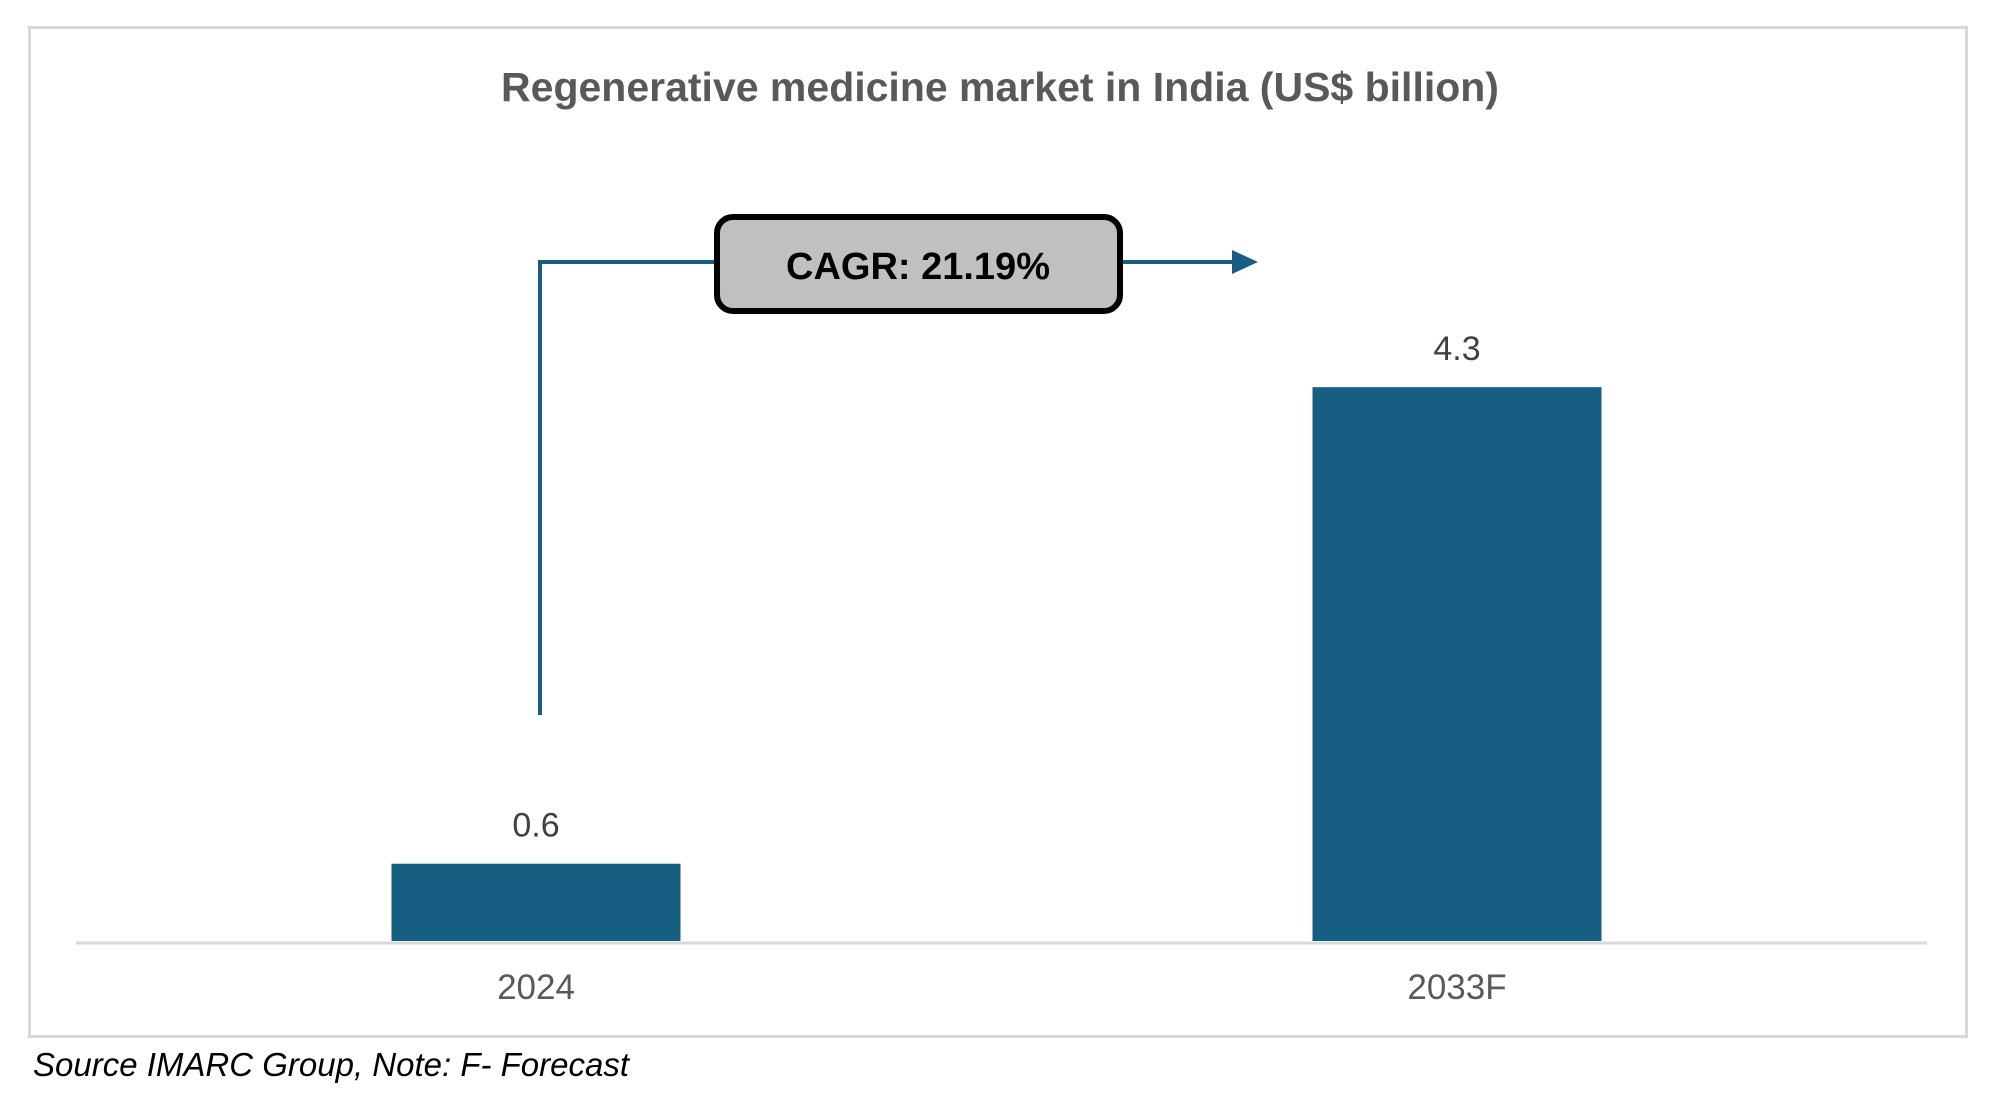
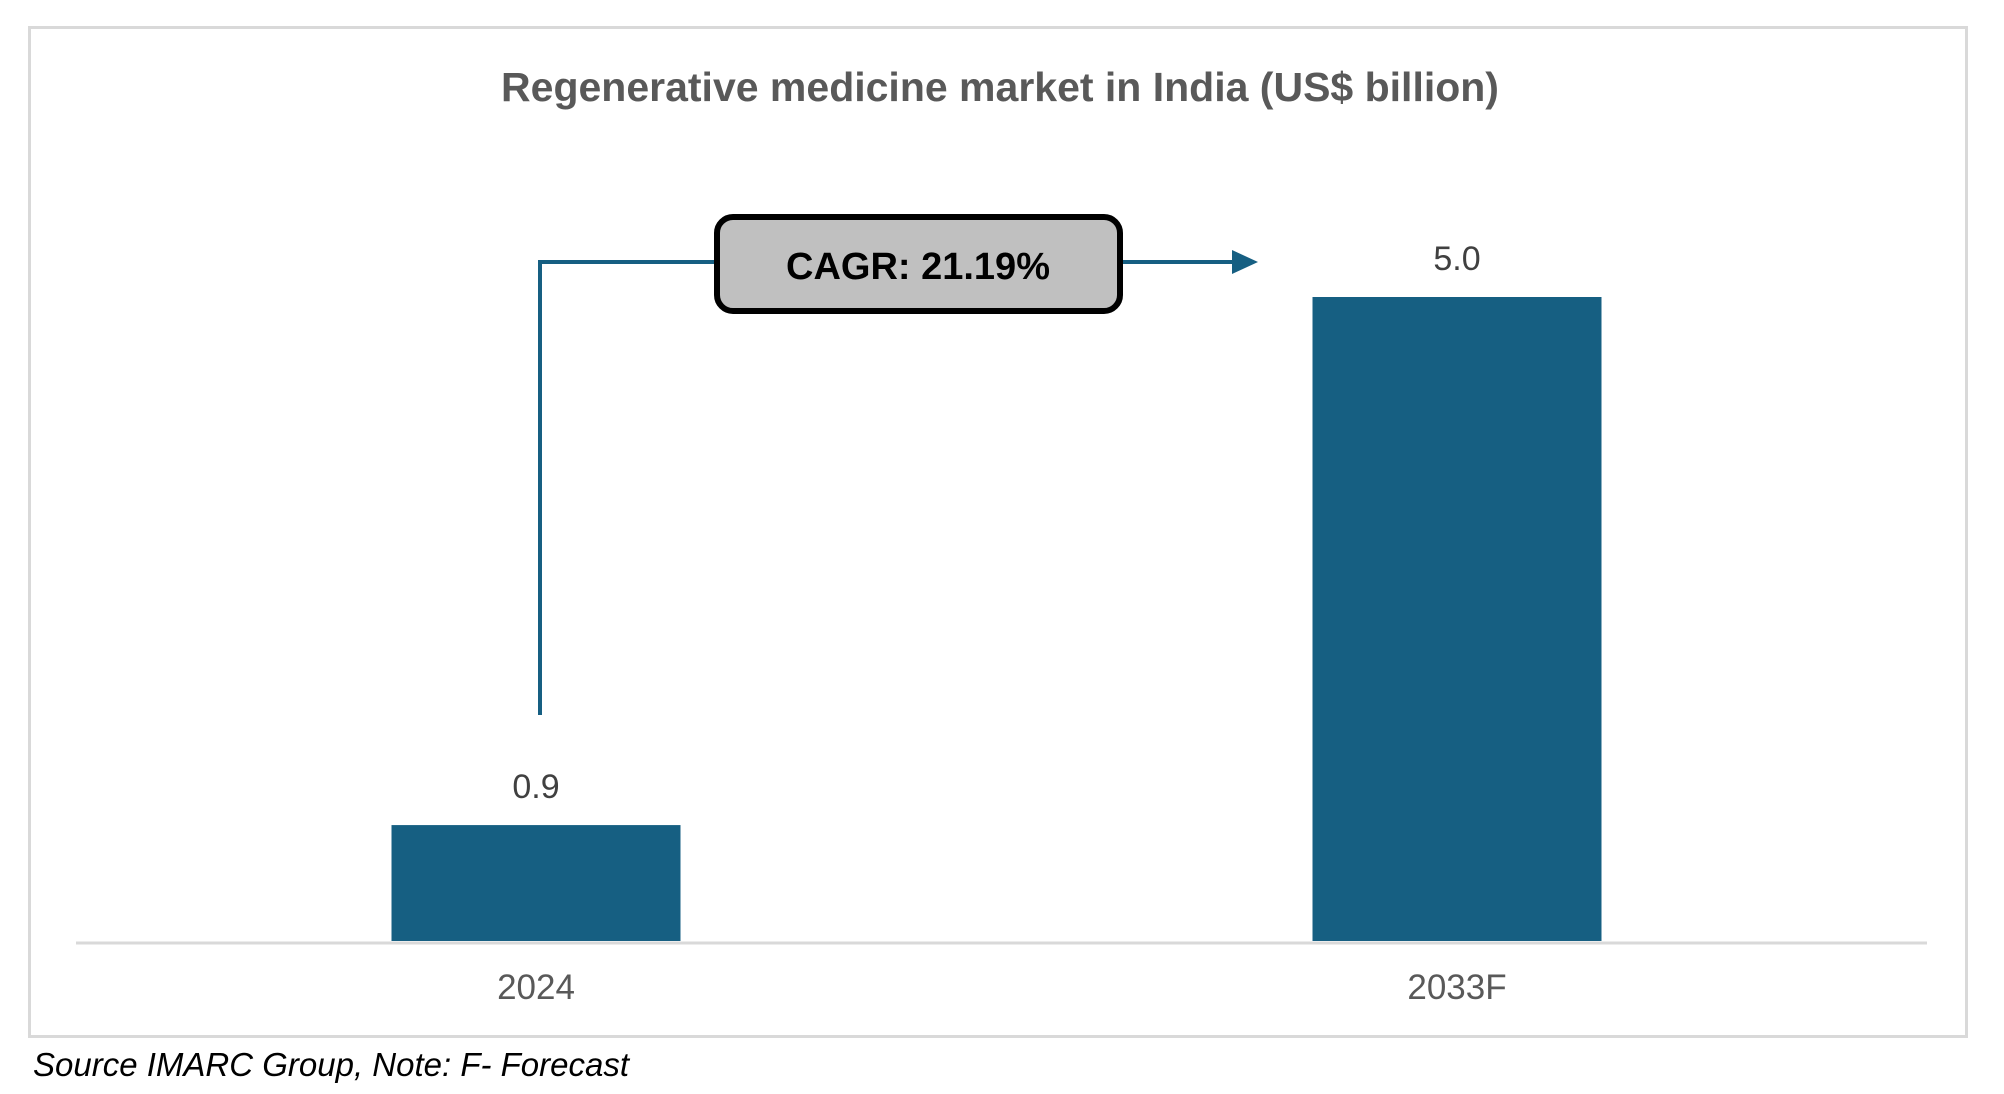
2024: 0.6 -> 0.9
2033F: 4.3 -> 5.0
